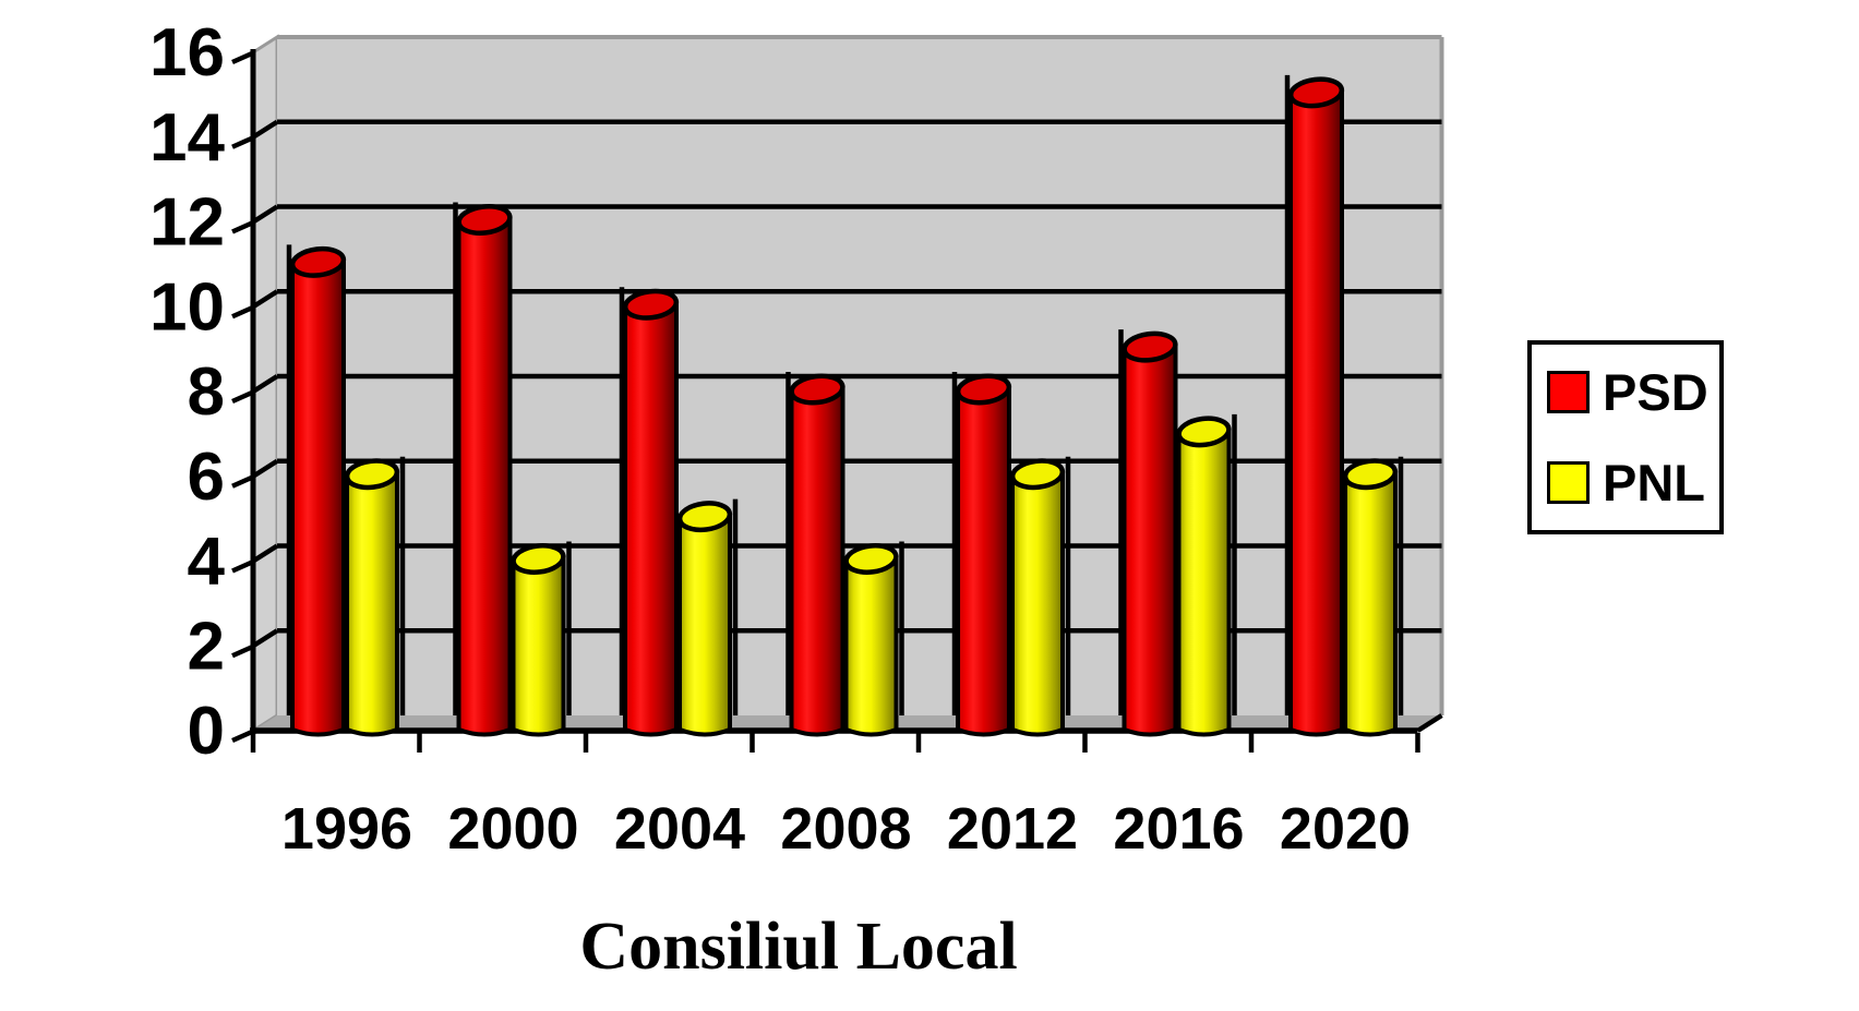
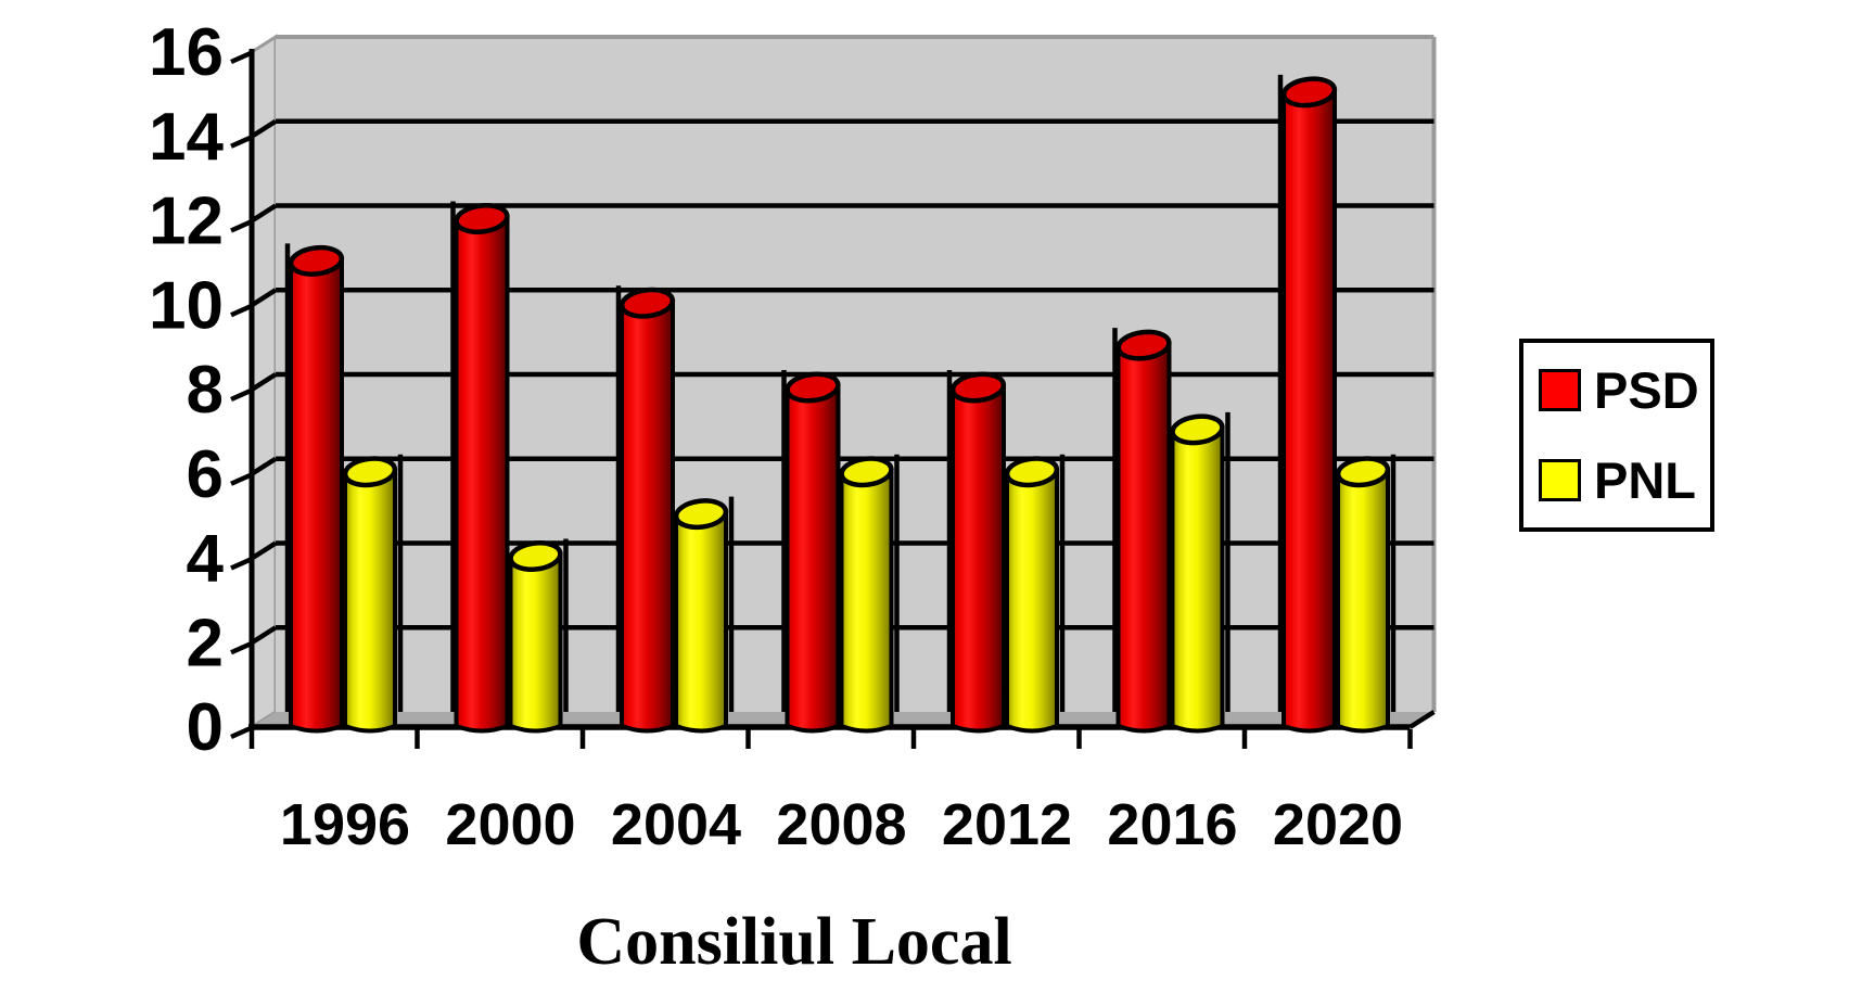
PNL/2008: 4 -> 6
